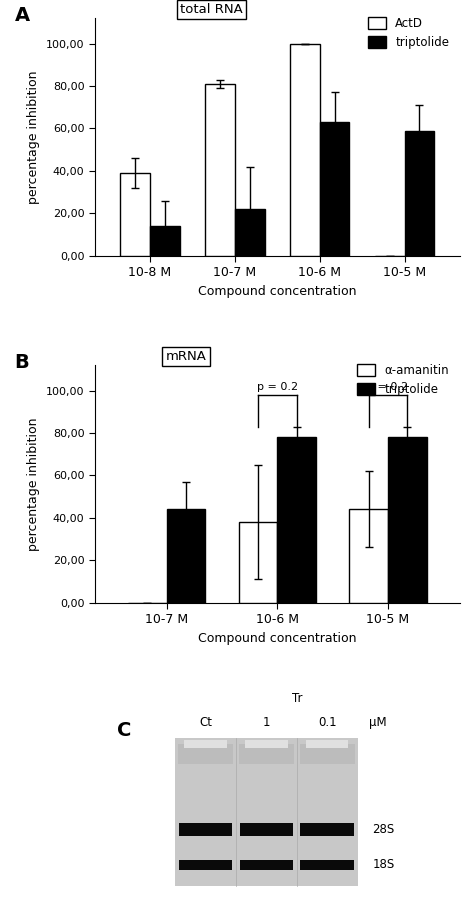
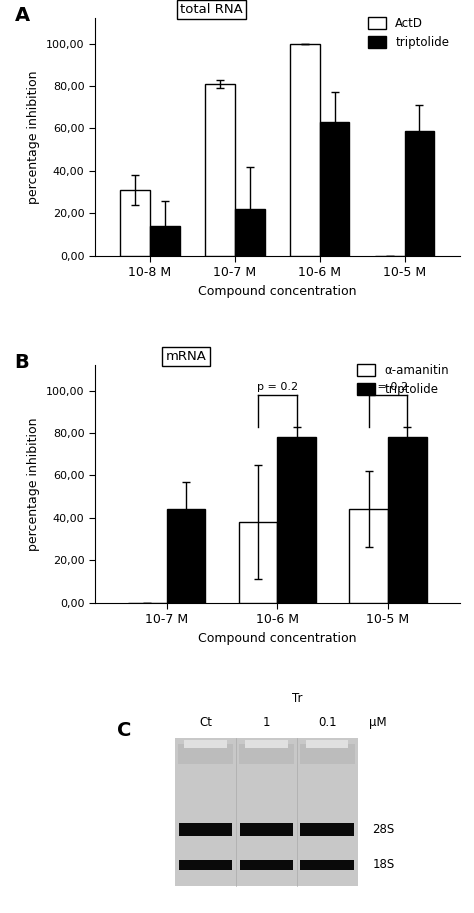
ActD/10-8 M: 39 -> 31
